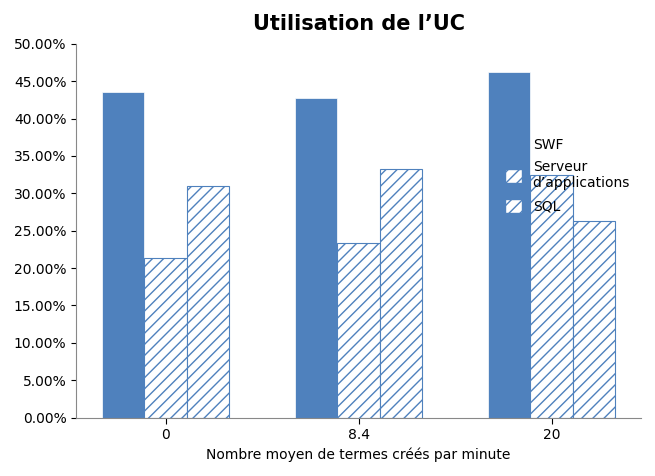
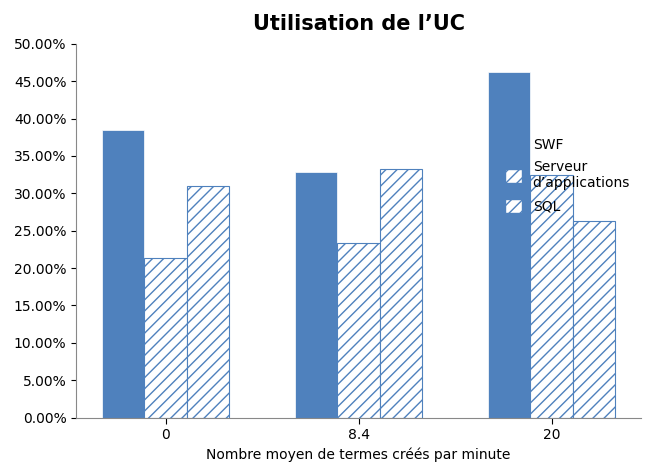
SWF/0: 43.6% -> 38.5%
SWF/8.4: 42.8% -> 32.8%
